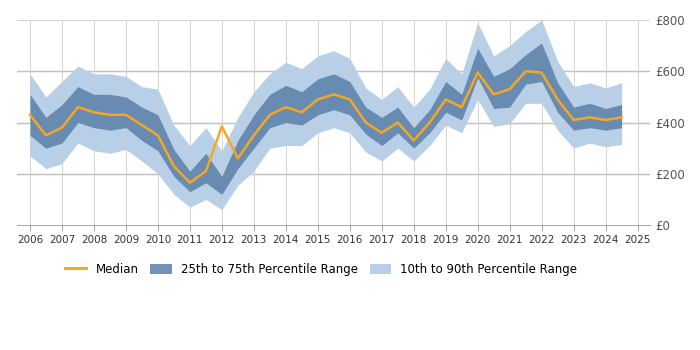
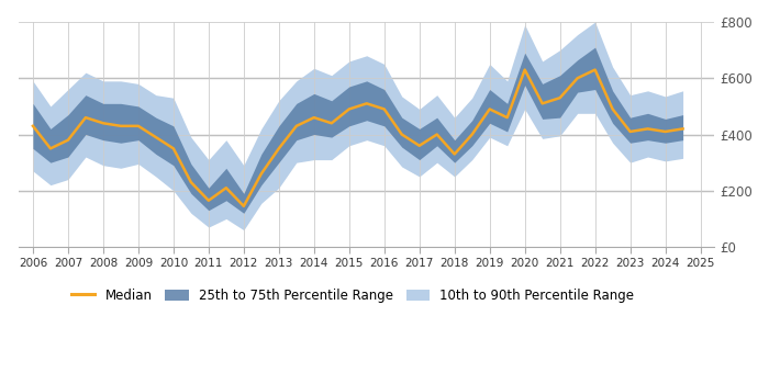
Median/2012: £385 -> £145
Median/2020: £595 -> £630
Median/2022: £595 -> £630
